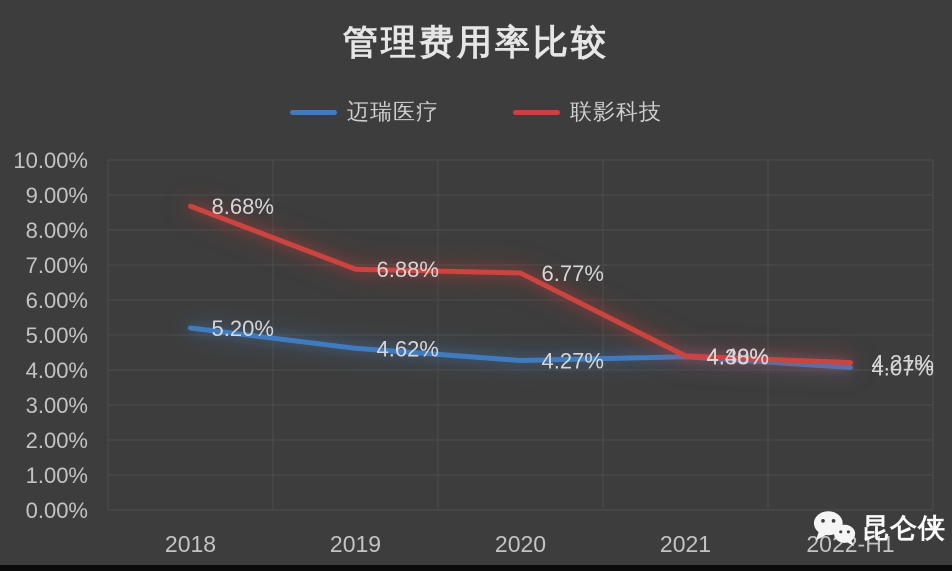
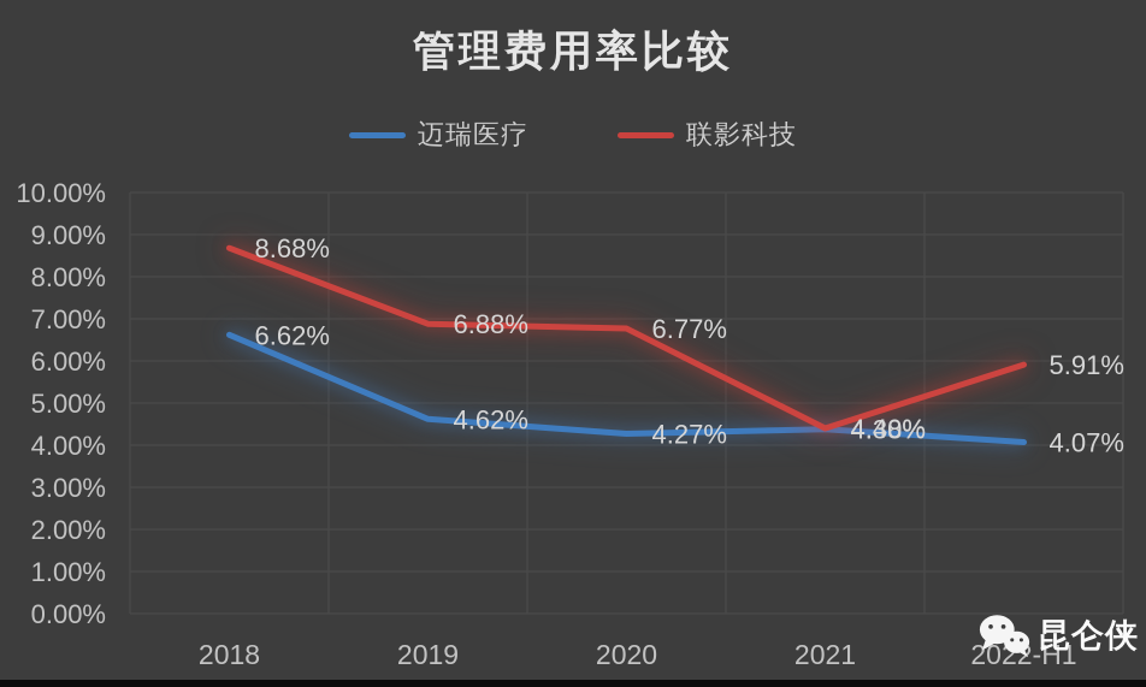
迈瑞医疗/2018: 5.20% -> 6.62%
联影科技/2022-H1: 4.21% -> 5.91%
